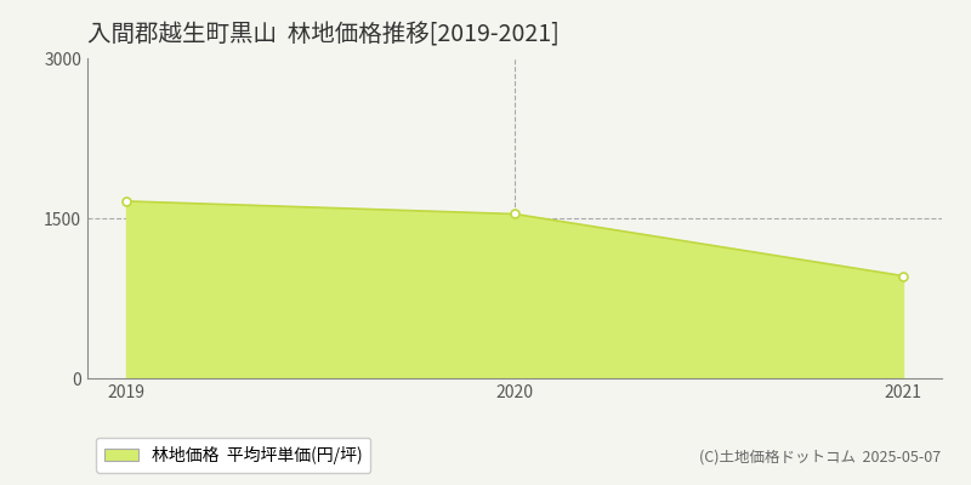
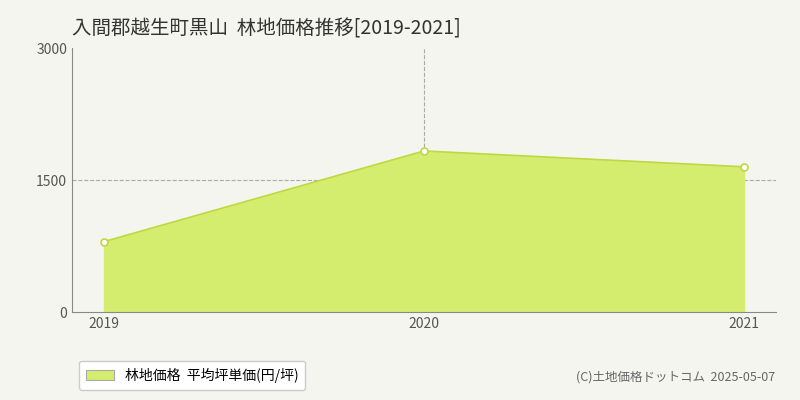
2019: 1660 -> 800
2020: 1540 -> 1830
2021: 960 -> 1650
